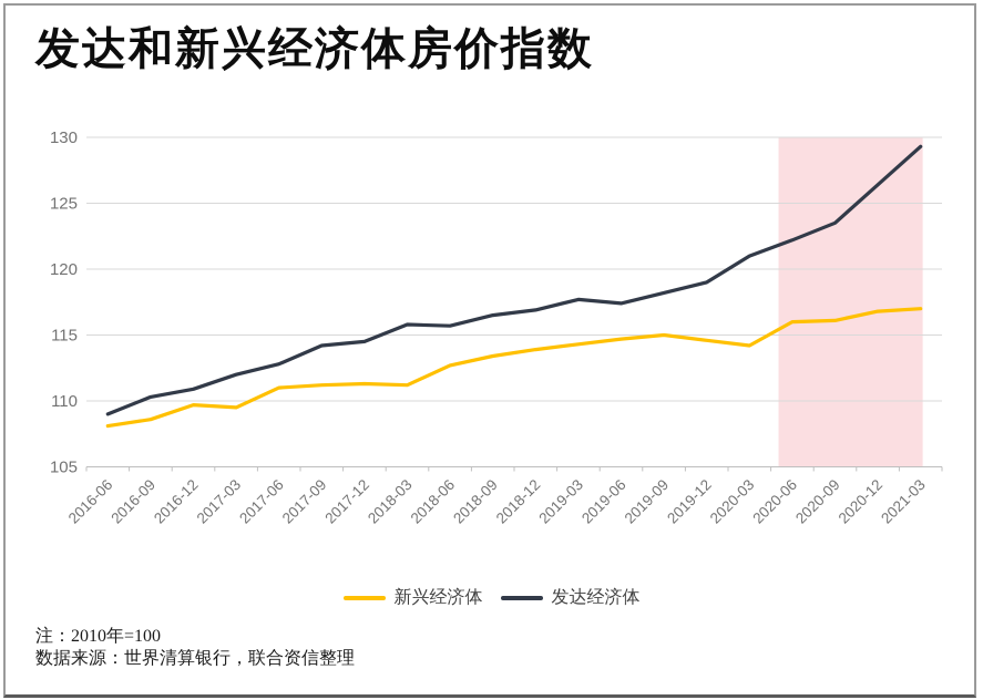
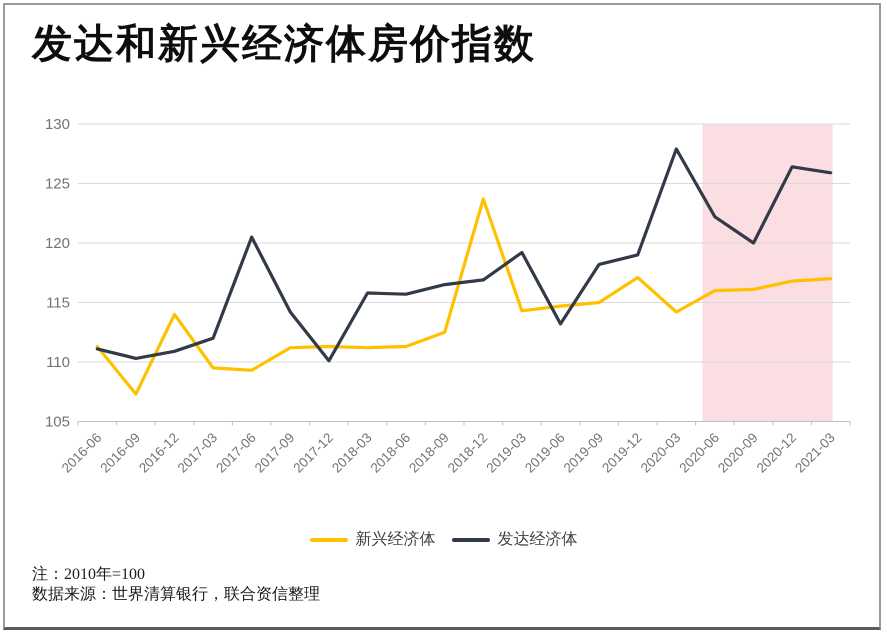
新兴经济体/2016-06: 108.1 -> 111.3
发达经济体/2016-06: 109.0 -> 111.1
新兴经济体/2016-09: 108.6 -> 107.3
新兴经济体/2016-12: 109.7 -> 114.0
新兴经济体/2017-06: 111.0 -> 109.3
发达经济体/2017-06: 112.8 -> 120.5
发达经济体/2017-12: 114.5 -> 110.1
新兴经济体/2018-06: 112.7 -> 111.3
新兴经济体/2018-09: 113.4 -> 112.5
新兴经济体/2018-12: 113.9 -> 123.7
发达经济体/2019-03: 117.7 -> 119.2
发达经济体/2019-06: 117.4 -> 113.2
新兴经济体/2019-12: 114.6 -> 117.1
发达经济体/2020-03: 121.0 -> 127.9
发达经济体/2020-09: 123.5 -> 120.0
发达经济体/2021-03: 129.3 -> 125.9
